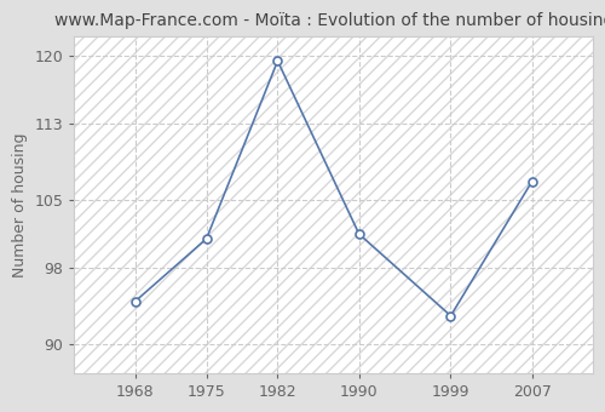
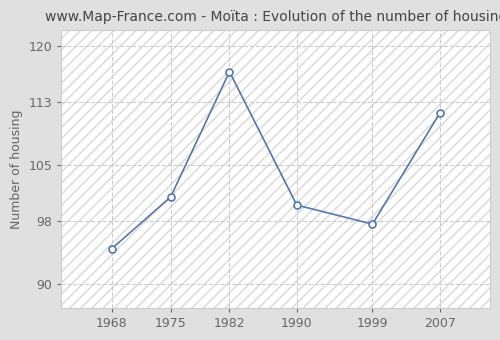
1982: 119.5 -> 116.8
1990: 101.5 -> 100.0
1999: 93.0 -> 97.6
2007: 107.0 -> 111.6
